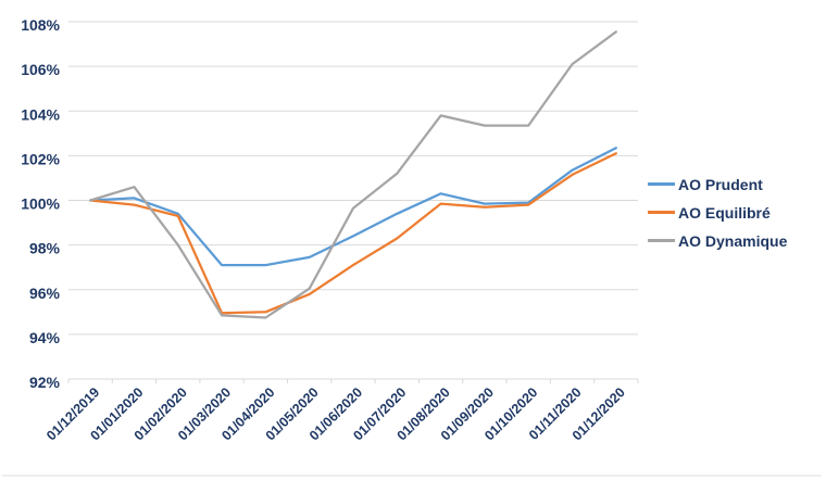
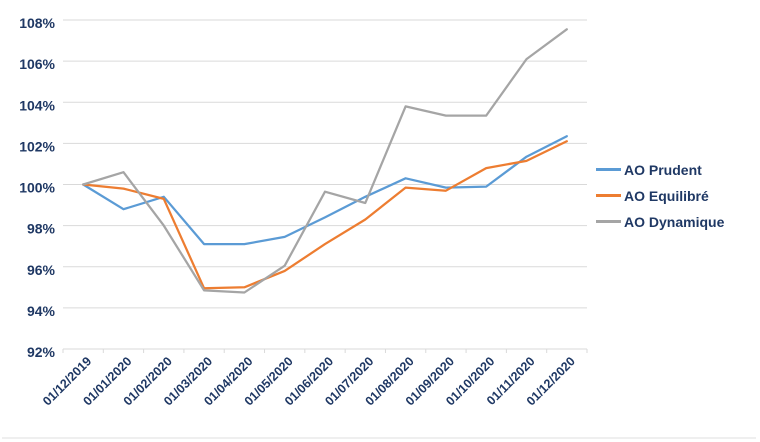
AO Prudent/01/01/2020: 100.1% -> 98.8%
AO Dynamique/01/07/2020: 101.2% -> 99.1%
AO Equilibré/01/10/2020: 99.8% -> 100.8%
